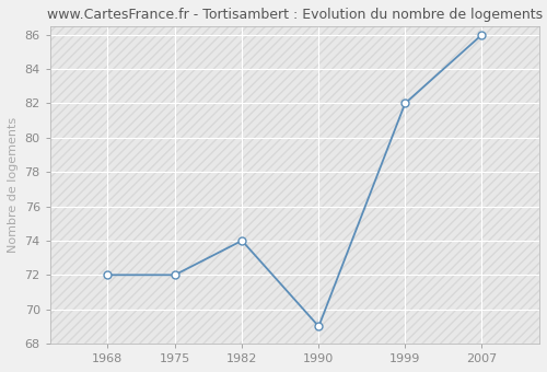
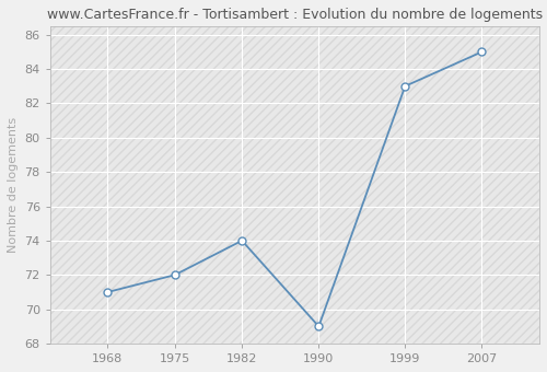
1968: 72 -> 71
1999: 82 -> 83
2007: 86 -> 85
